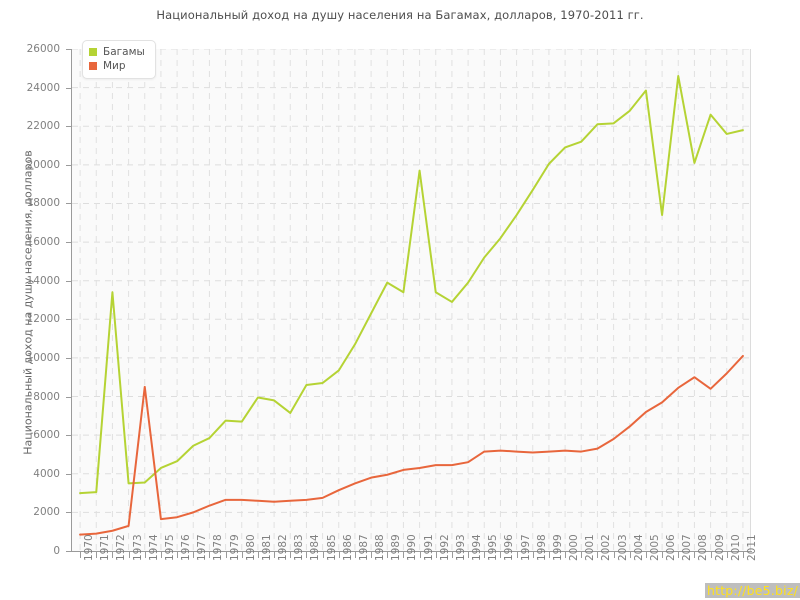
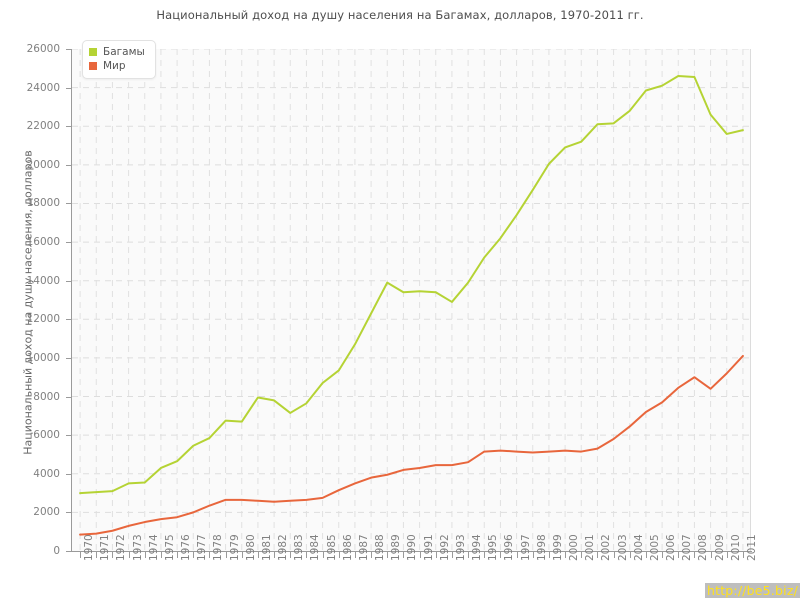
Багамы/1972: 13400 -> 3100
Мир/1974: 8500 -> 1500
Багамы/1984: 8600 -> 7600
Багамы/1991: 19700 -> 13400
Багамы/2006: 17400 -> 24100
Багамы/2008: 20100 -> 24600
